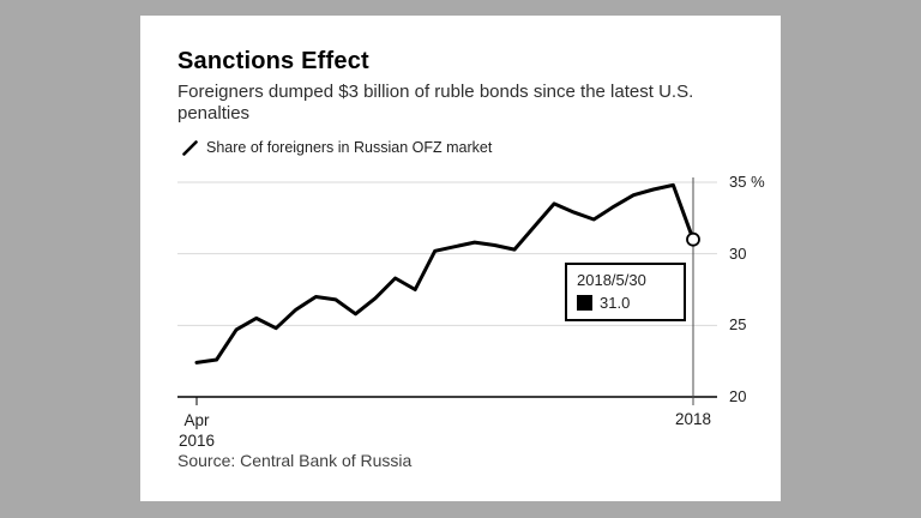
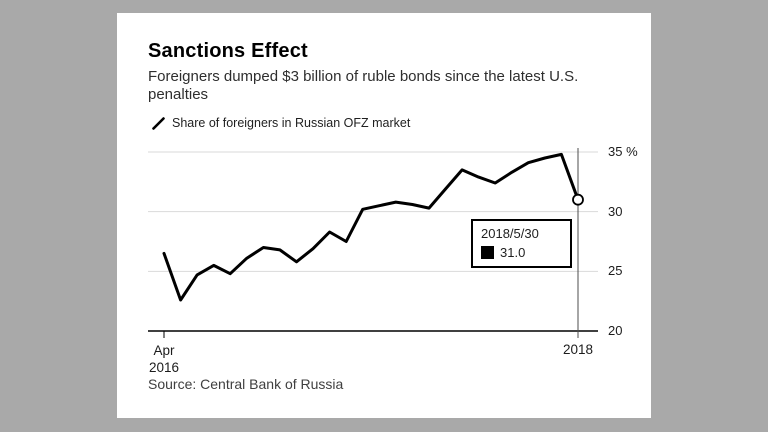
Apr 2016: 22.4% -> 26.5%
